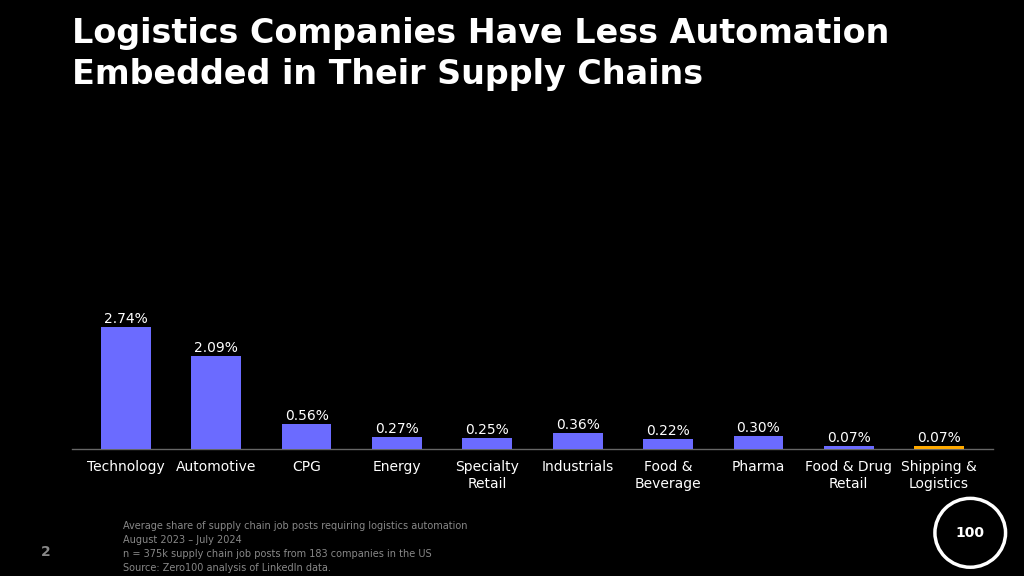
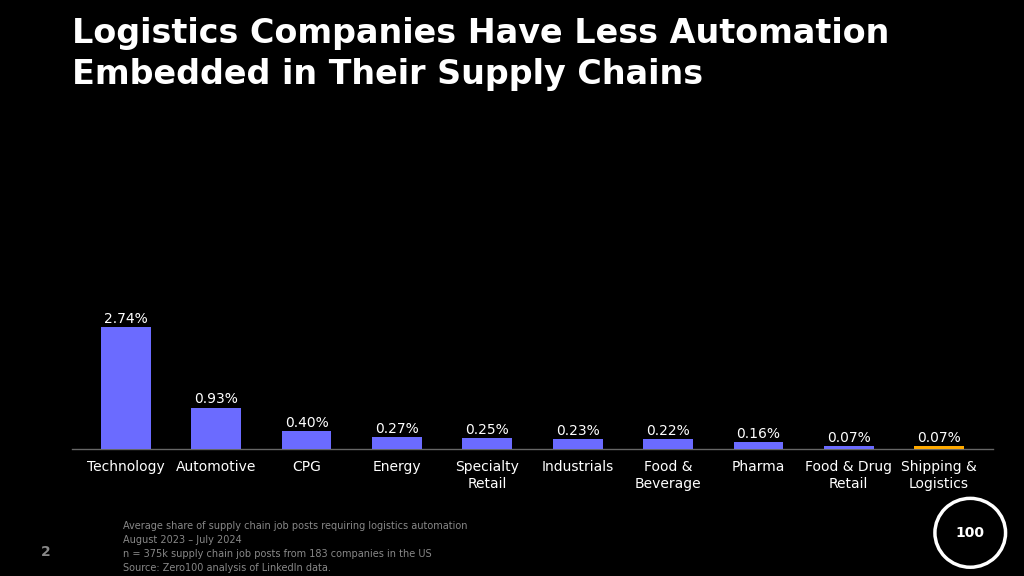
Automotive: 2.09% -> 0.93%
CPG: 0.56% -> 0.40%
Industrials: 0.36% -> 0.23%
Pharma: 0.30% -> 0.16%
